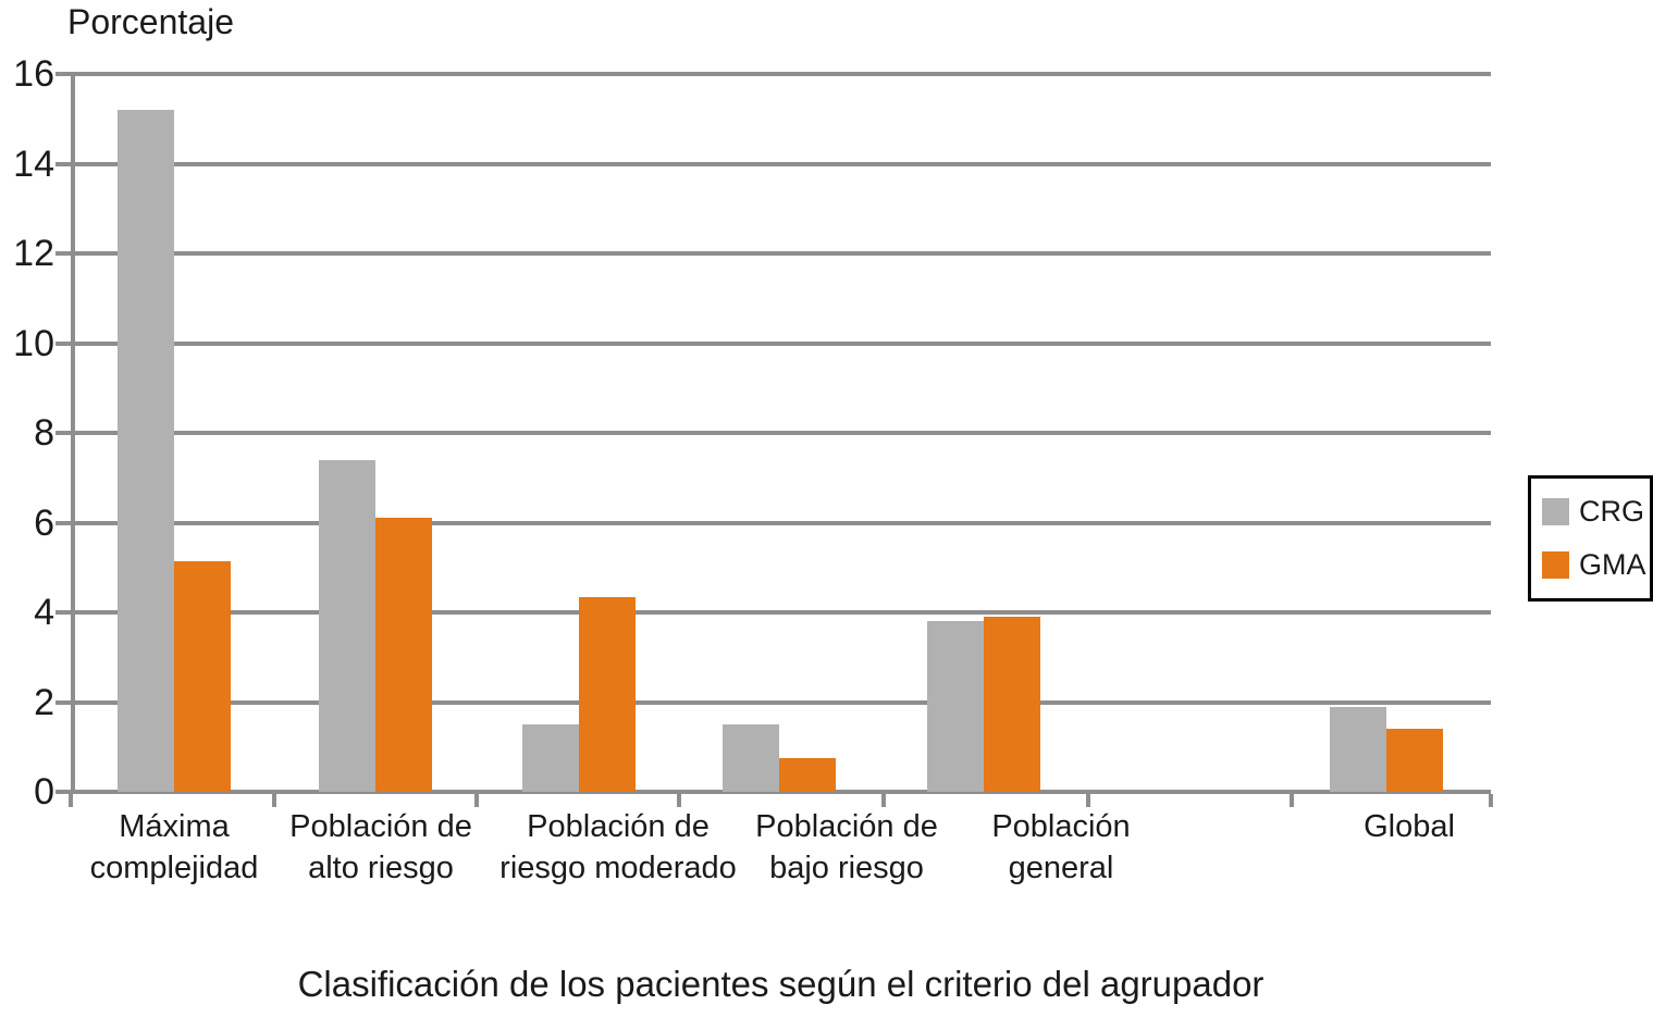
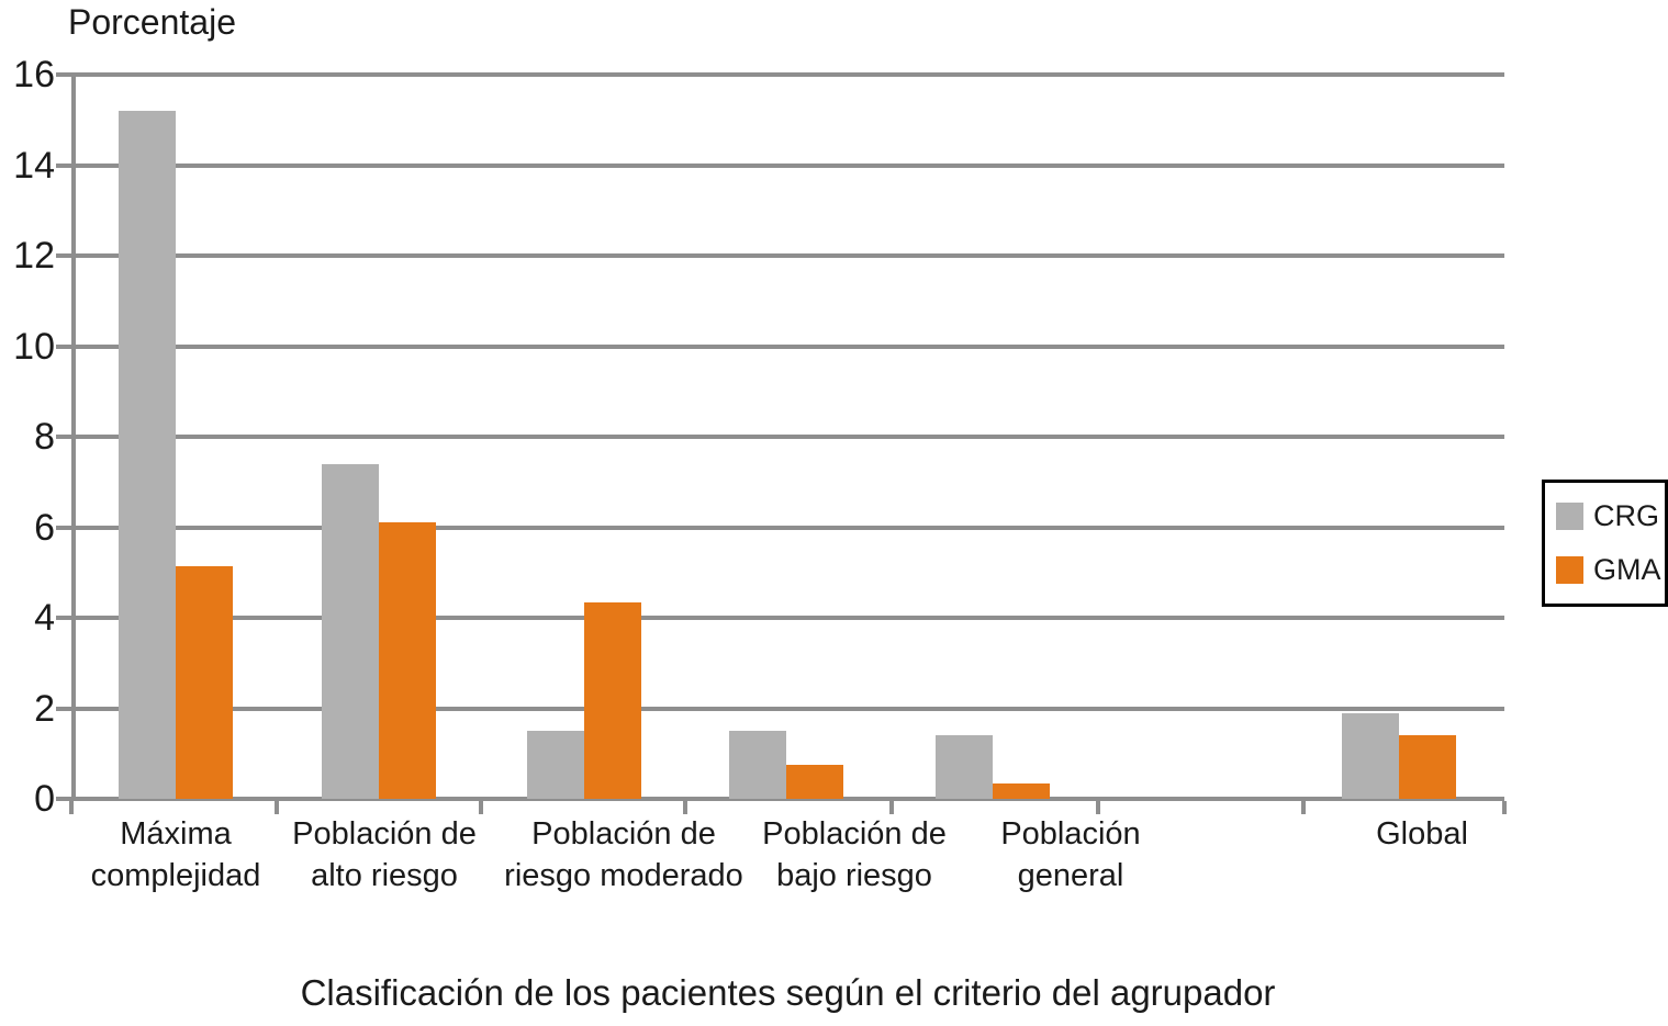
CRG/Población general: 3.8 -> 1.4
GMA/Población general: 3.9 -> 0.3
